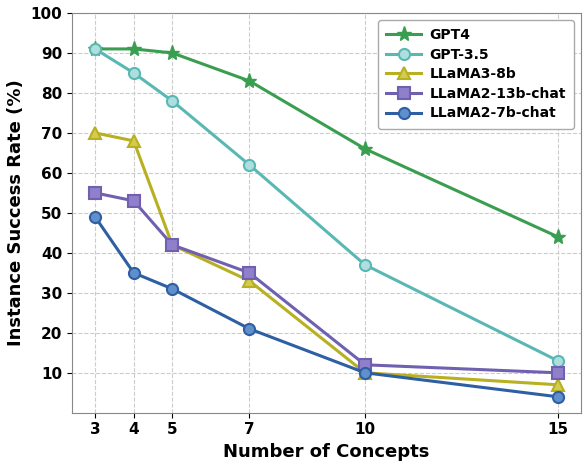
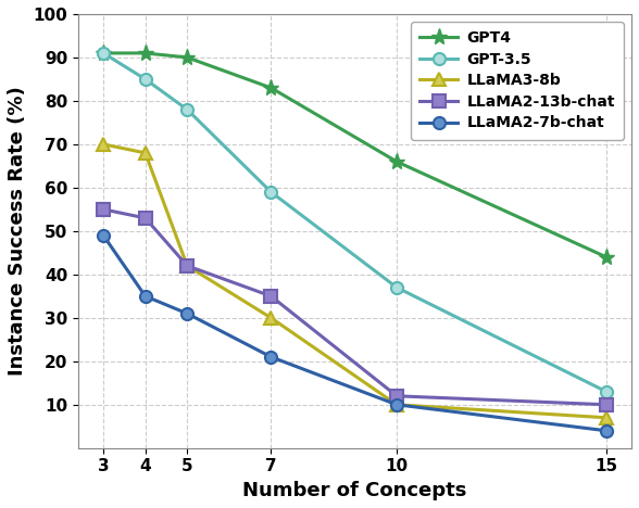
GPT-3.5/7: 62 -> 59
LLaMA3-8b/7: 33 -> 30
